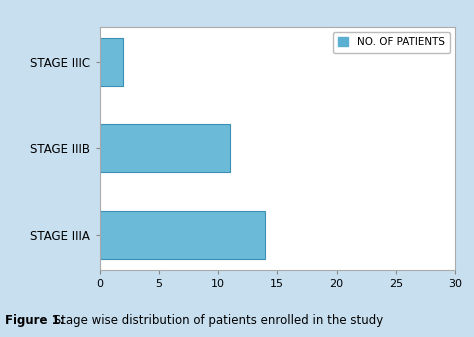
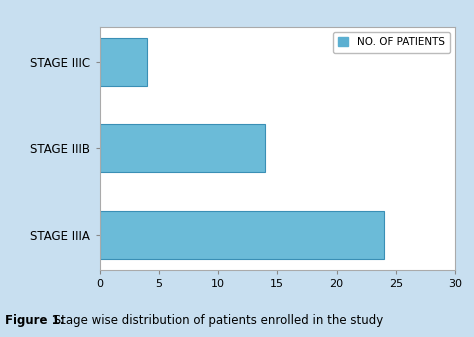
STAGE IIIC: 2 -> 4
STAGE IIIB: 11 -> 14
STAGE IIIA: 14 -> 24
